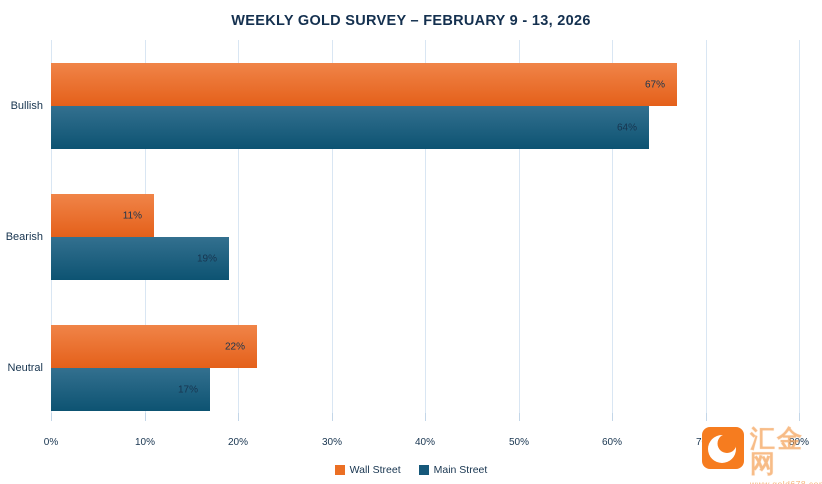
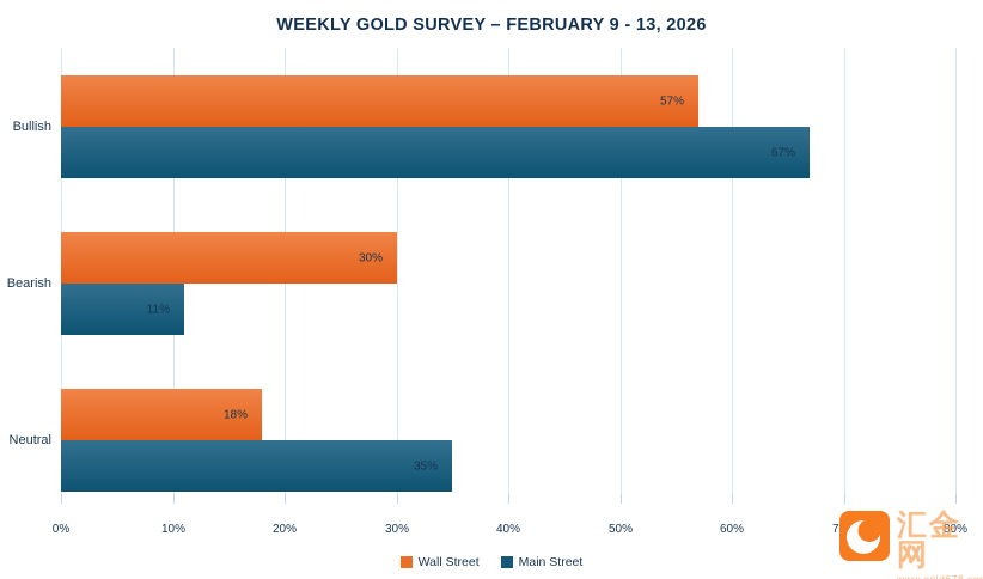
Wall Street/Bullish: 67% -> 57%
Main Street/Bullish: 64% -> 67%
Wall Street/Bearish: 11% -> 30%
Main Street/Bearish: 19% -> 11%
Wall Street/Neutral: 22% -> 18%
Main Street/Neutral: 17% -> 35%
